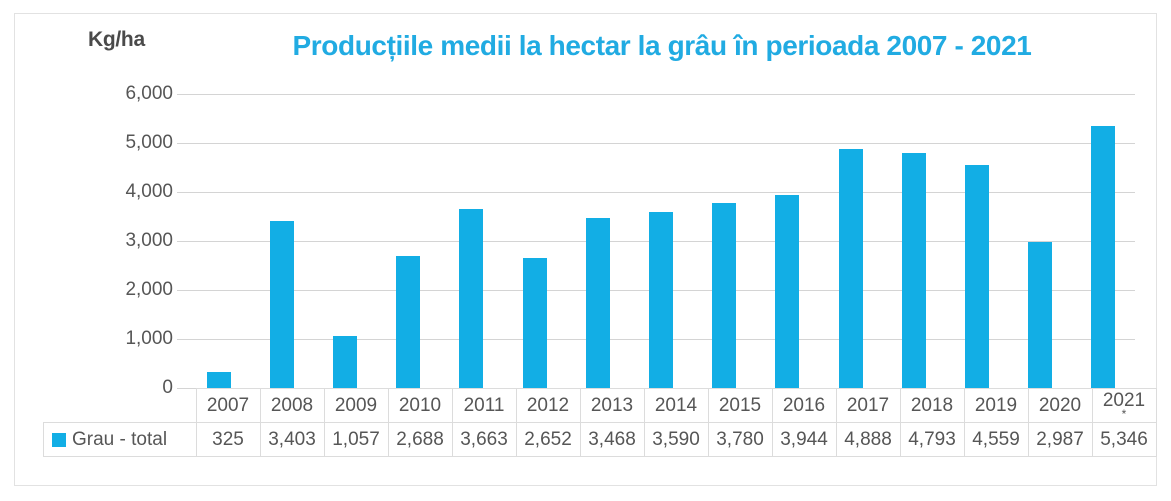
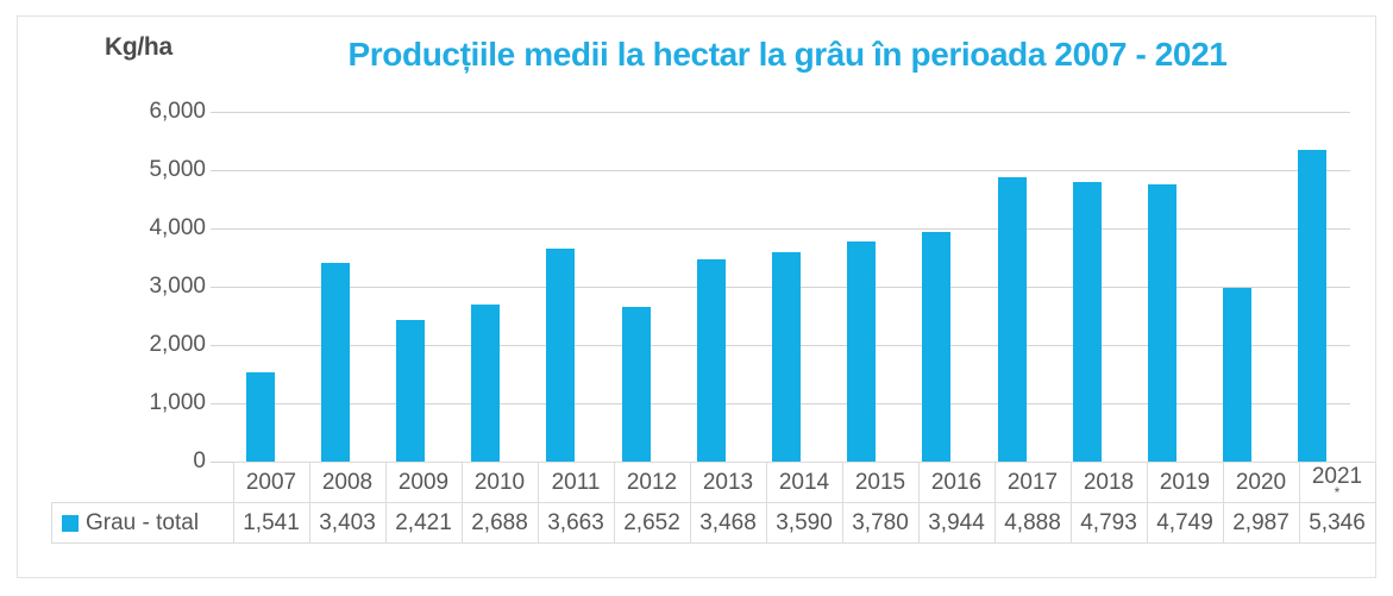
2007: 325 -> 1,541
2009: 1,057 -> 2,421
2019: 4,559 -> 4,749
